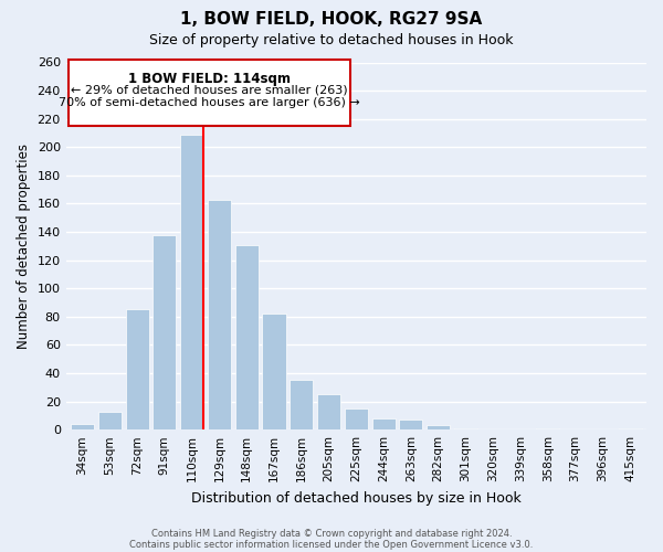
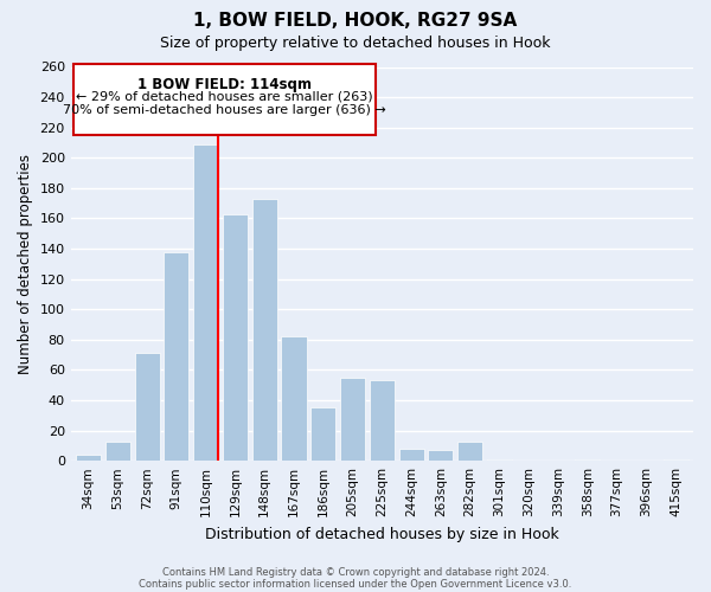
72sqm: 85 -> 71
148sqm: 131 -> 173
205sqm: 25 -> 55
225sqm: 15 -> 53
282sqm: 3 -> 13
